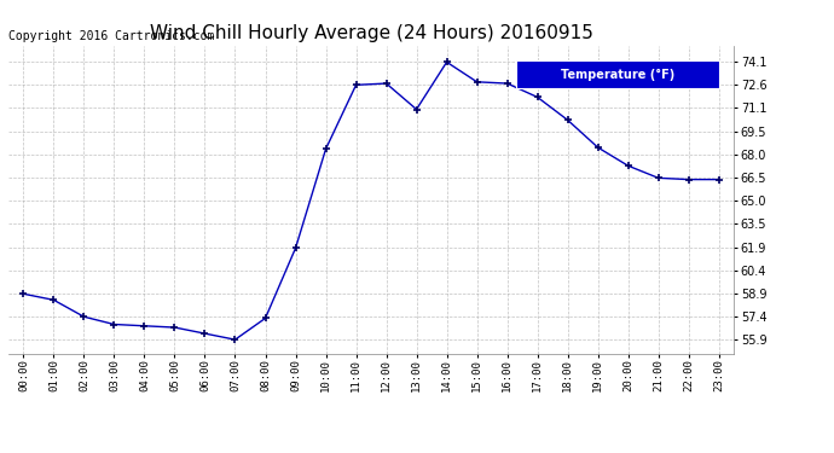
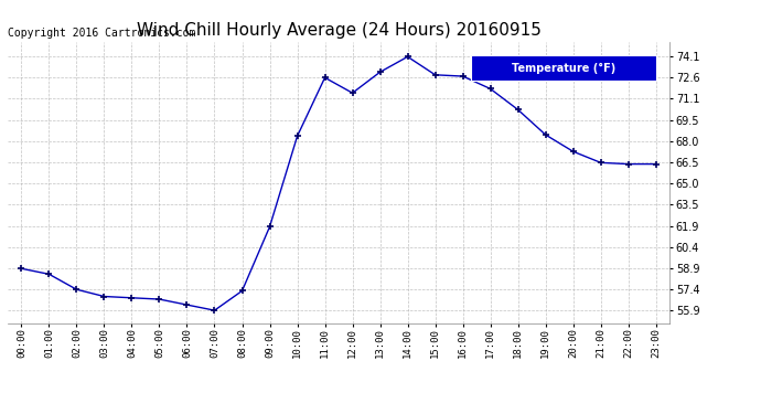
12:00: 72.7 -> 71.5
13:00: 71.0 -> 73.0
